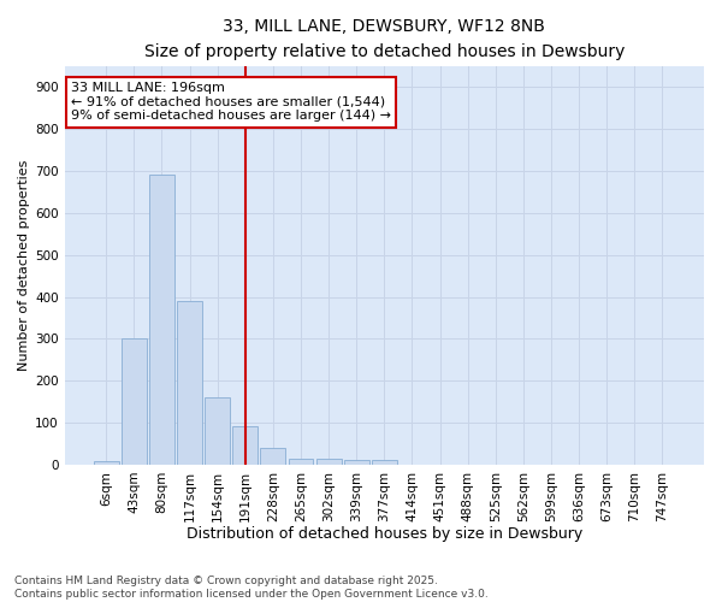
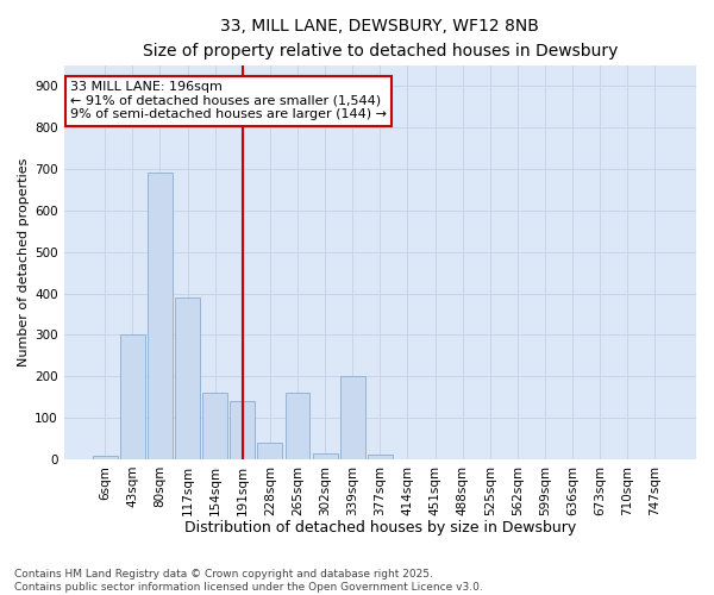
191sqm: 90 -> 140
265sqm: 15 -> 160
339sqm: 12 -> 200
